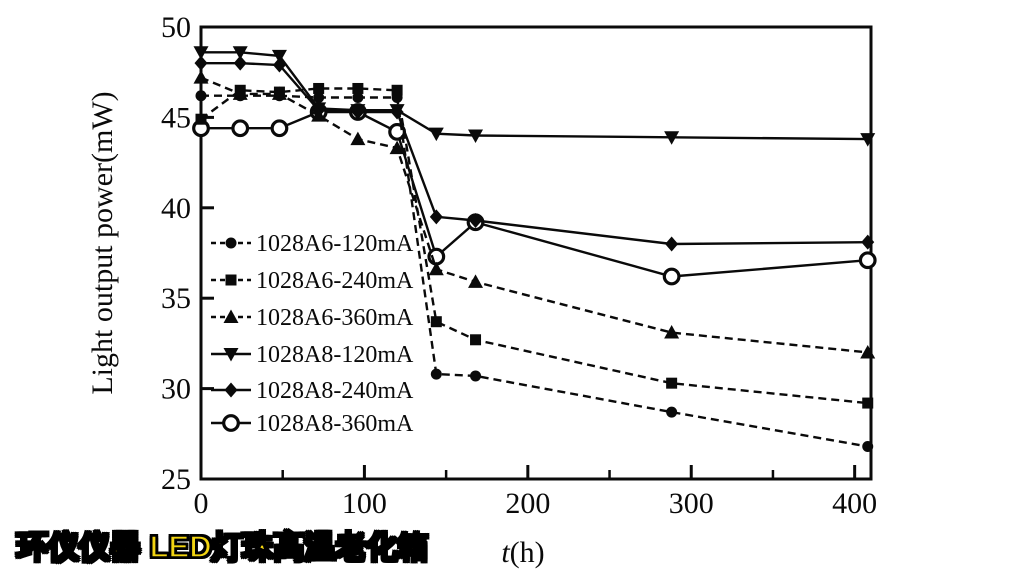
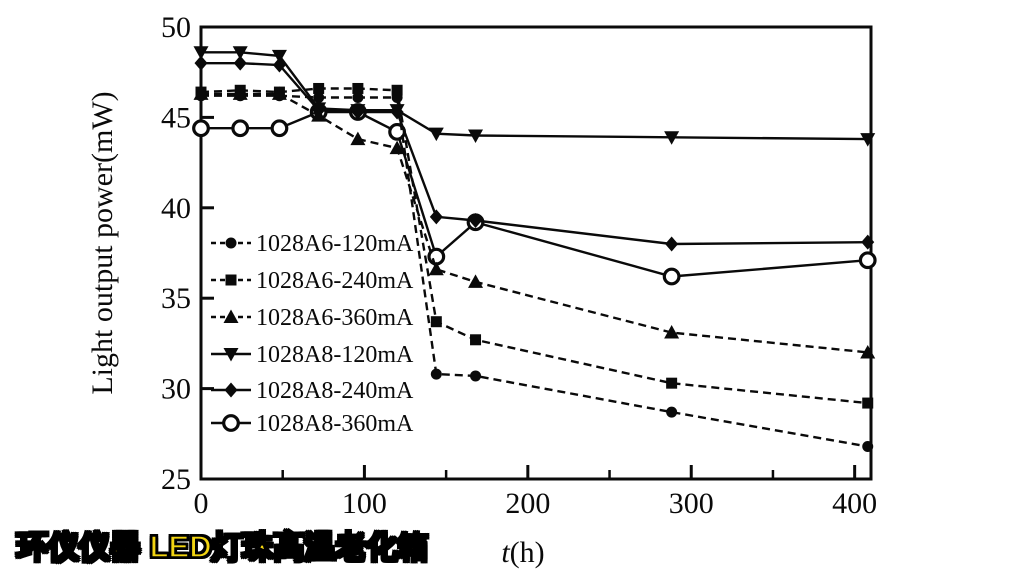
1028A6-240mA/0: 44.9 -> 46.4
1028A6-360mA/0: 47.2 -> 46.3
